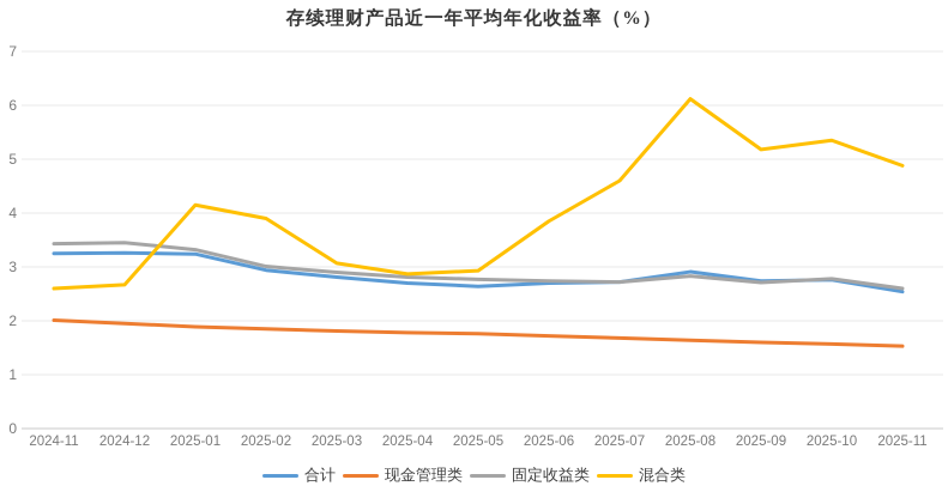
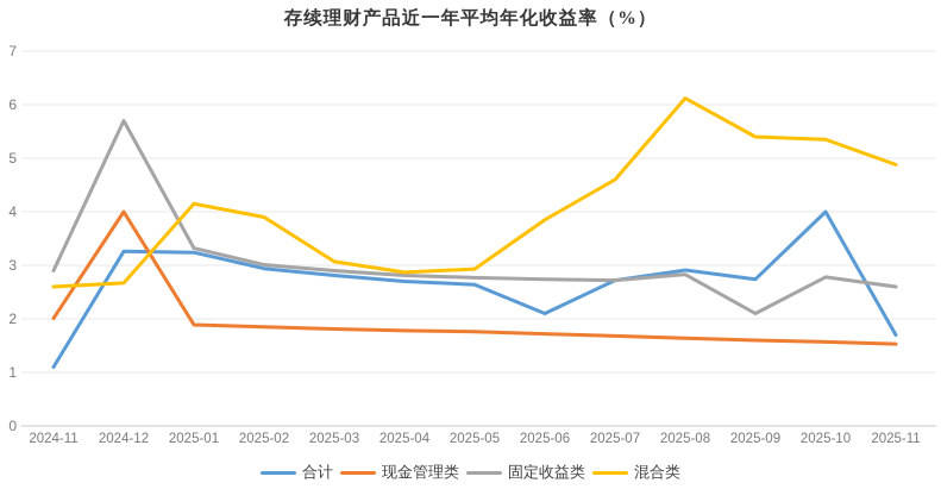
合计/2024-11: 3.2 -> 1.1
固定收益类/2024-11: 3.4 -> 2.9
现金管理类/2024-12: 1.9 -> 4.0
固定收益类/2024-12: 3.5 -> 5.7
合计/2025-06: 2.7 -> 2.1
固定收益类/2025-09: 2.7 -> 2.1
混合类/2025-09: 5.2 -> 5.4
合计/2025-10: 2.8 -> 4.0
合计/2025-11: 2.5 -> 1.7
